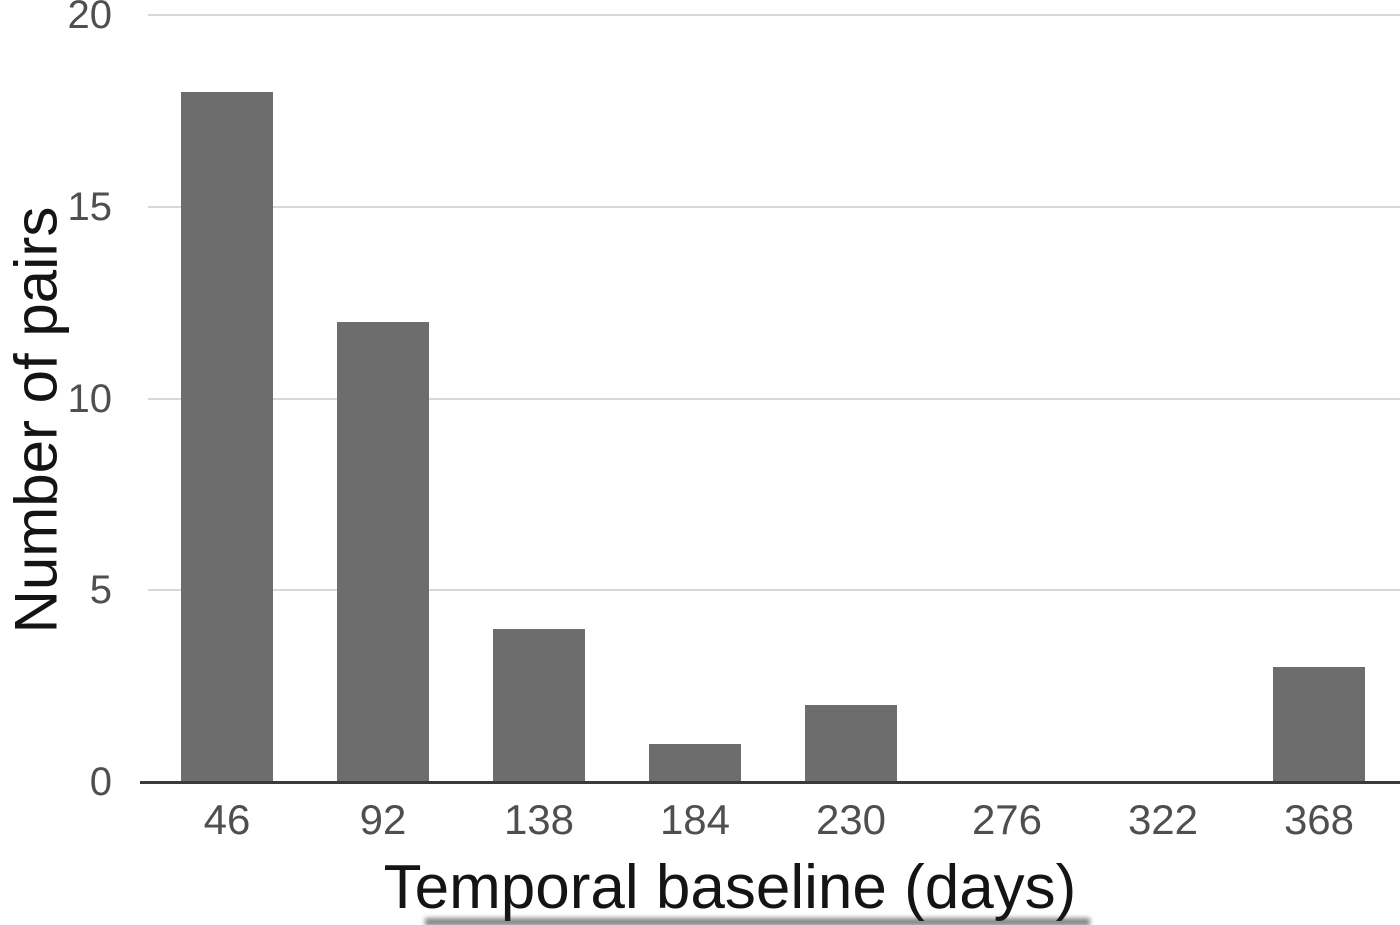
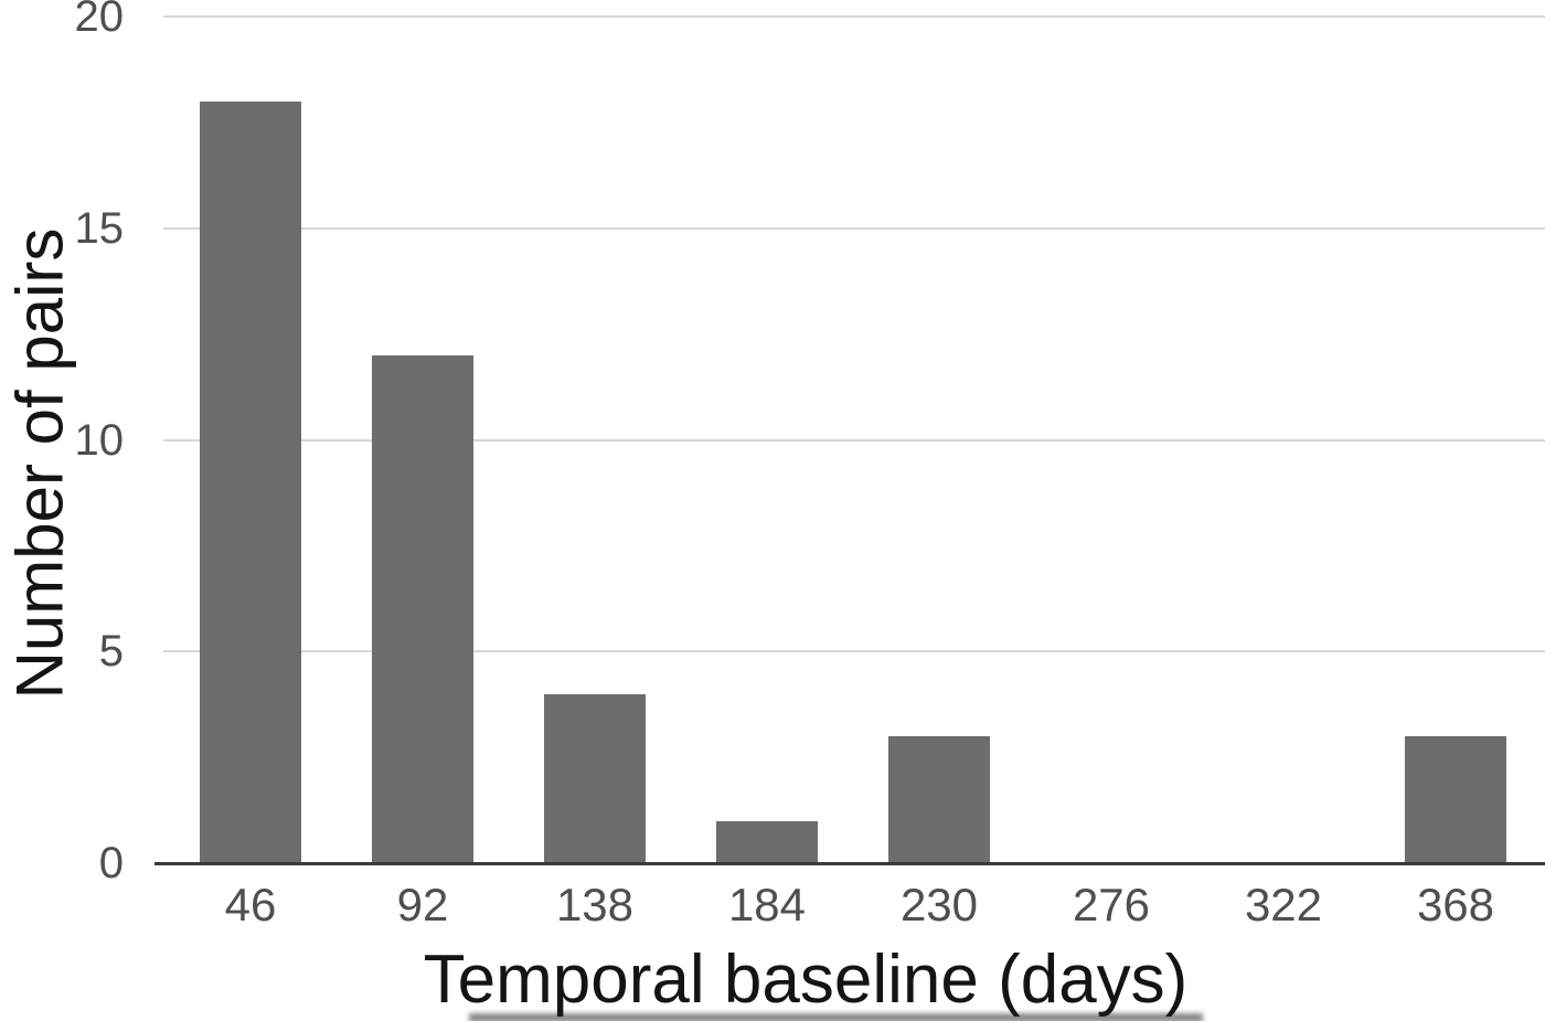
230: 2 -> 3
